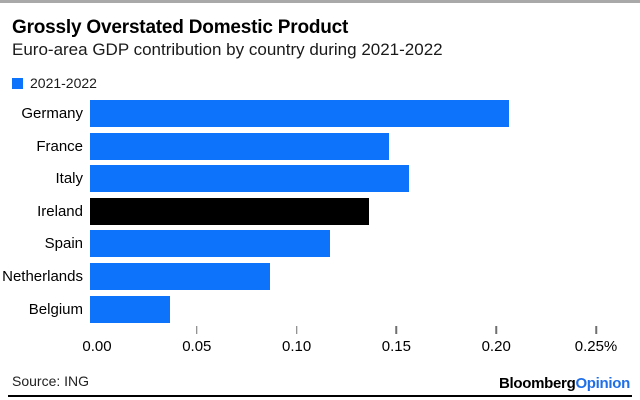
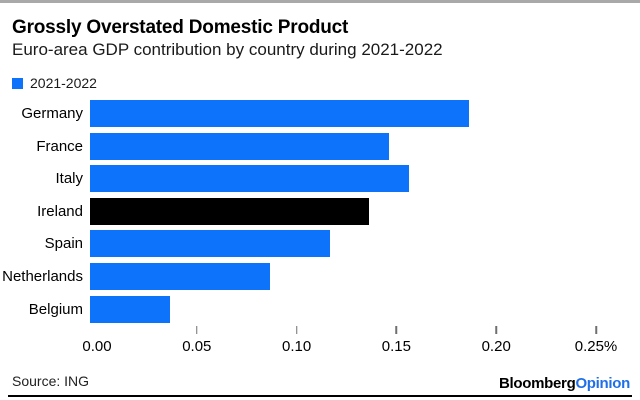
Germany: 0.21% -> 0.19%
